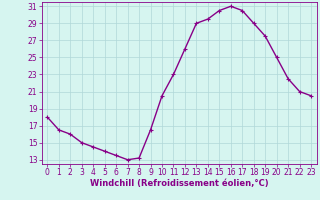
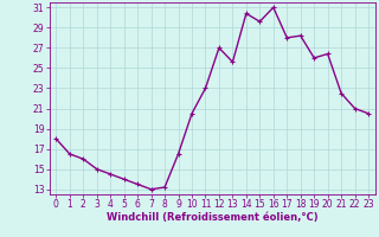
12: 26.0 -> 27.0
13: 29.0 -> 25.6
14: 29.5 -> 30.4
15: 30.5 -> 29.6
17: 30.5 -> 28.0
18: 29.0 -> 28.2
19: 27.5 -> 26.0
20: 25.0 -> 26.4
